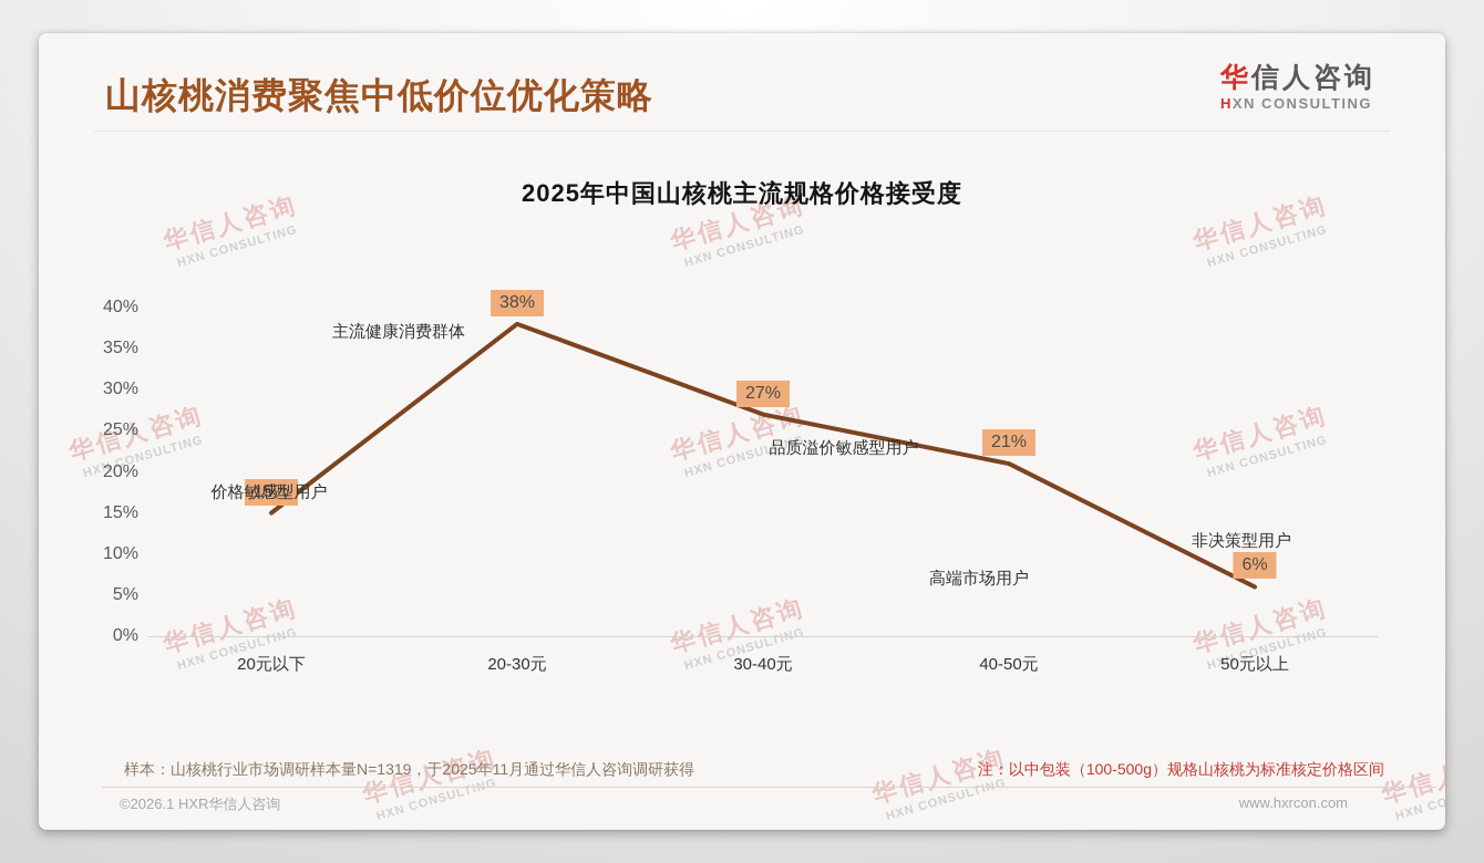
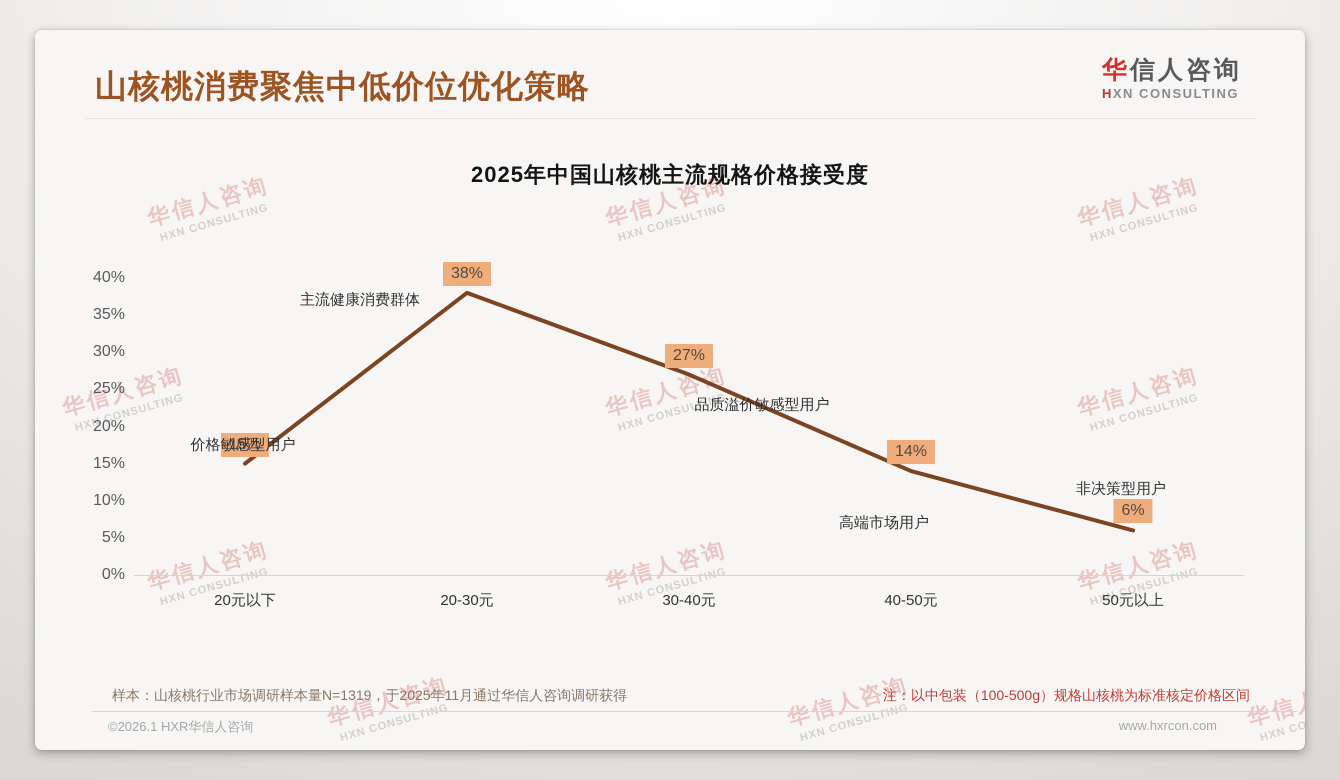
40-50元: 21% -> 14%
